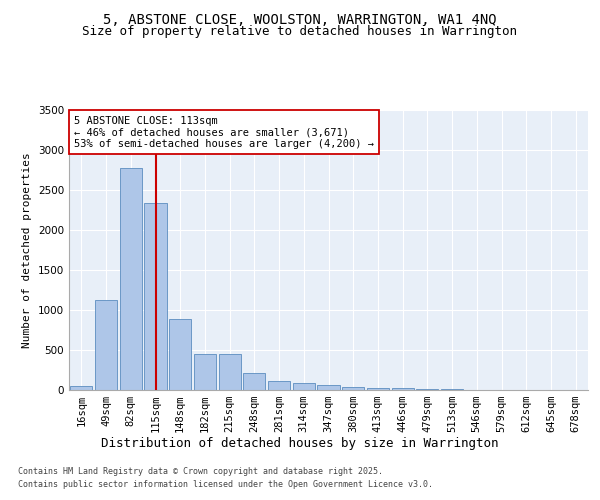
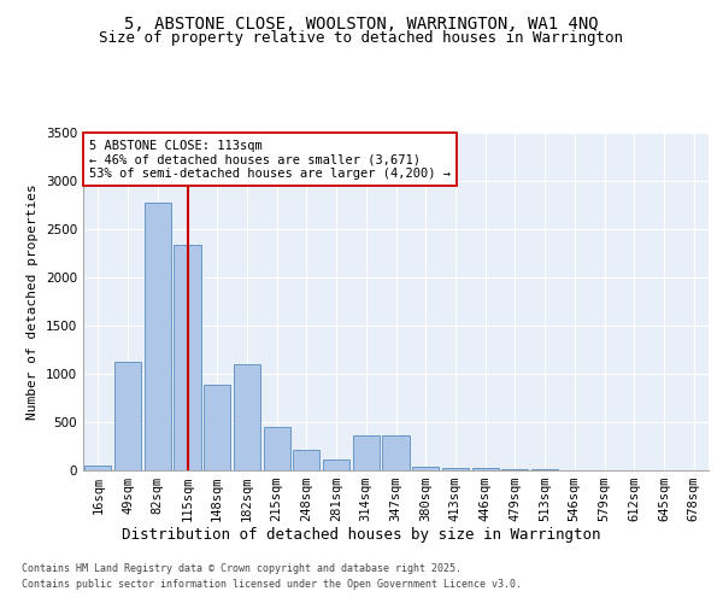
182sqm: 450 -> 1100
314sqm: 90 -> 360
347sqm: 60 -> 360
